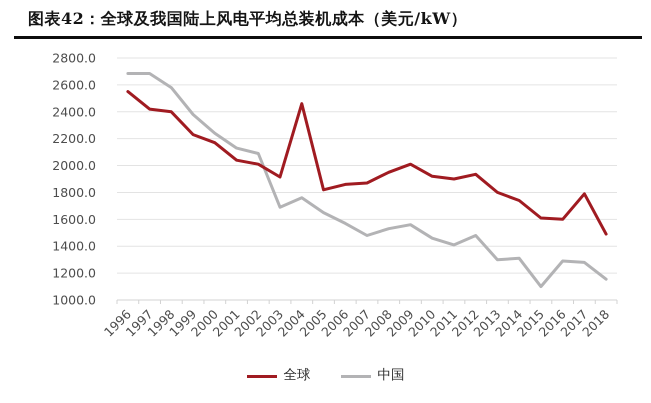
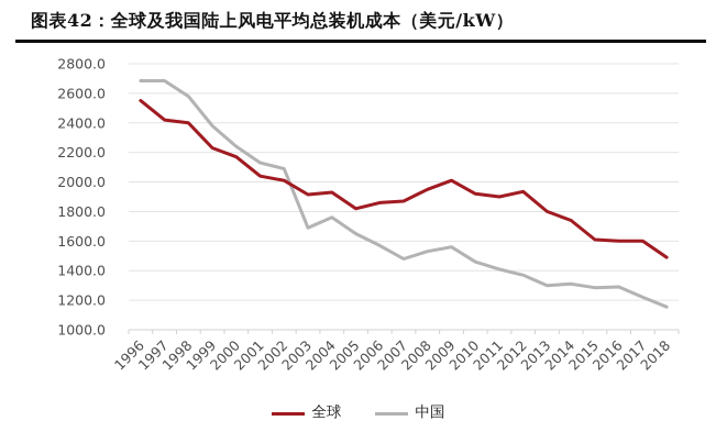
全球/2004: 2460 -> 1930
中国/2012: 1480 -> 1370
中国/2015: 1100 -> 1280
全球/2017: 1790 -> 1600
中国/2017: 1280 -> 1220
